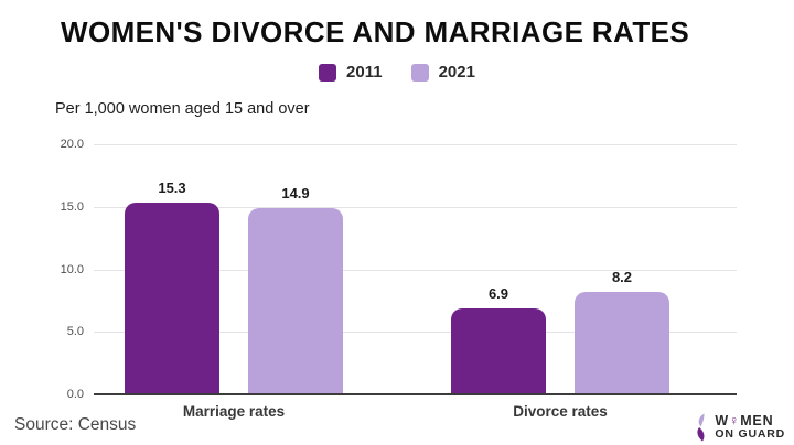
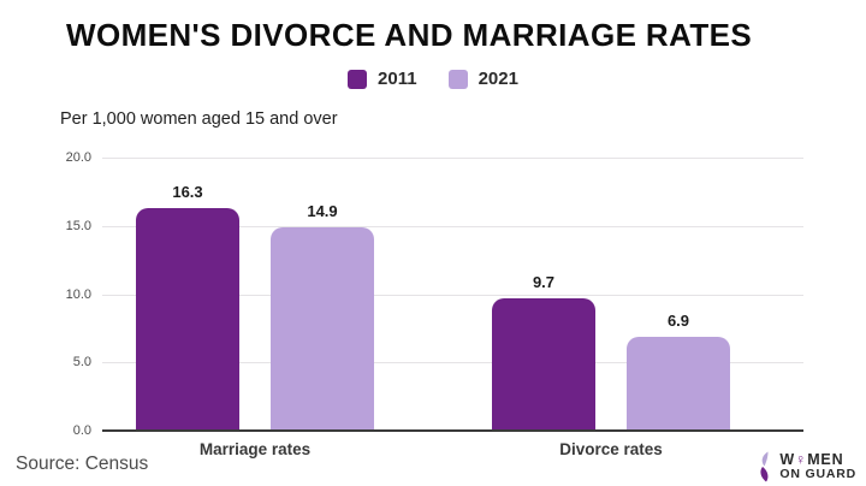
2011/Marriage rates: 15.3 -> 16.3
2011/Divorce rates: 6.9 -> 9.7
2021/Divorce rates: 8.2 -> 6.9
